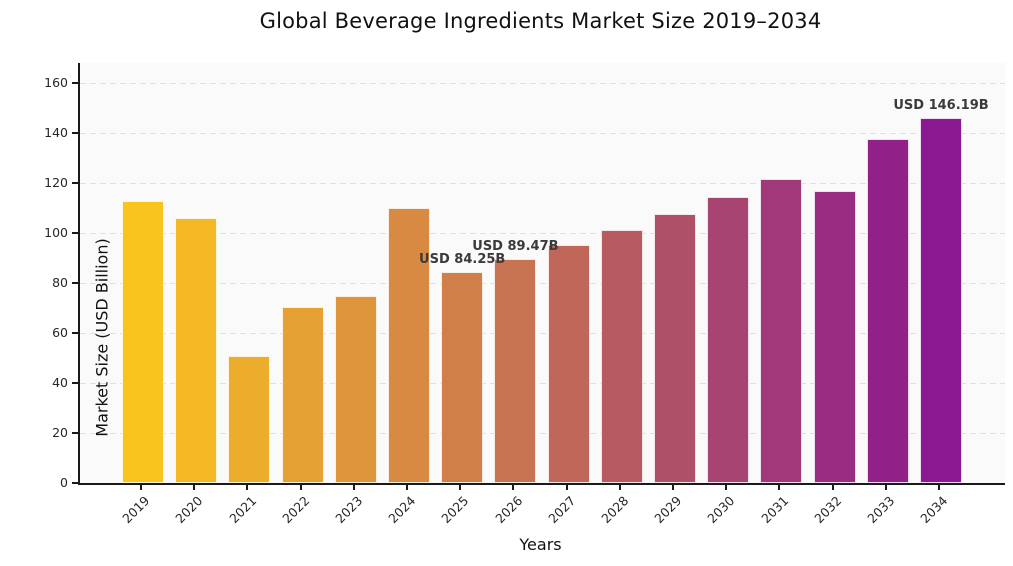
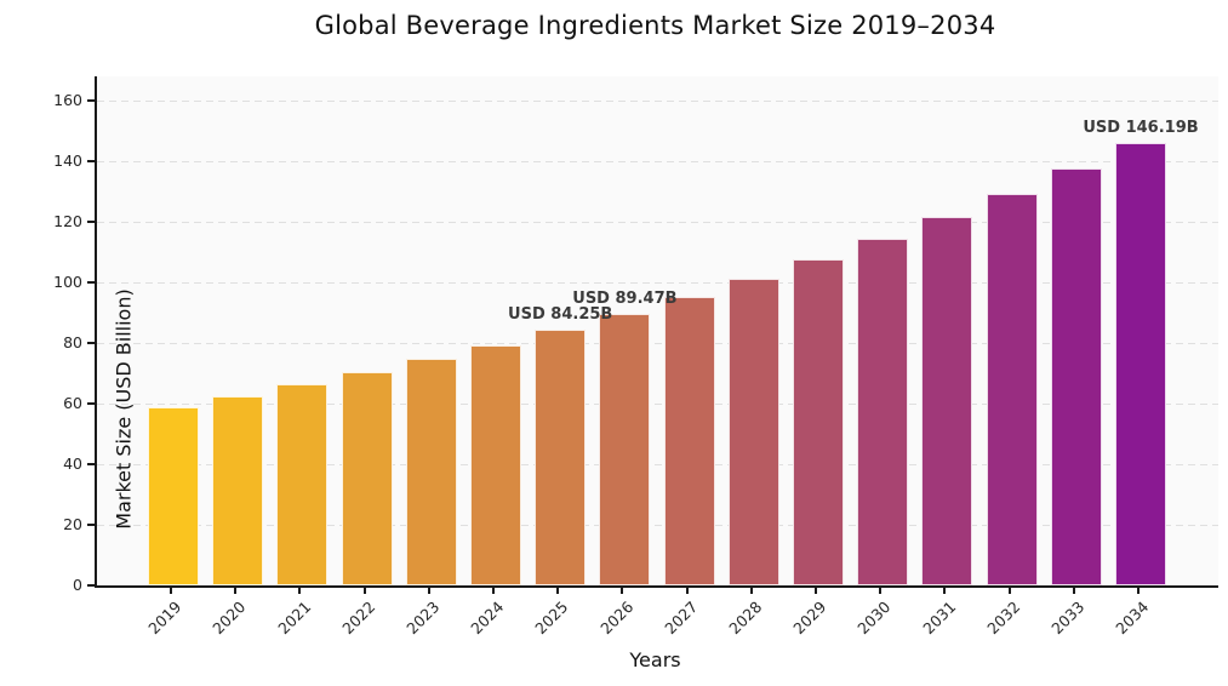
2019: 113 -> 59
2020: 106 -> 62
2021: 51 -> 66
2024: 110 -> 79
2032: 117 -> 129
